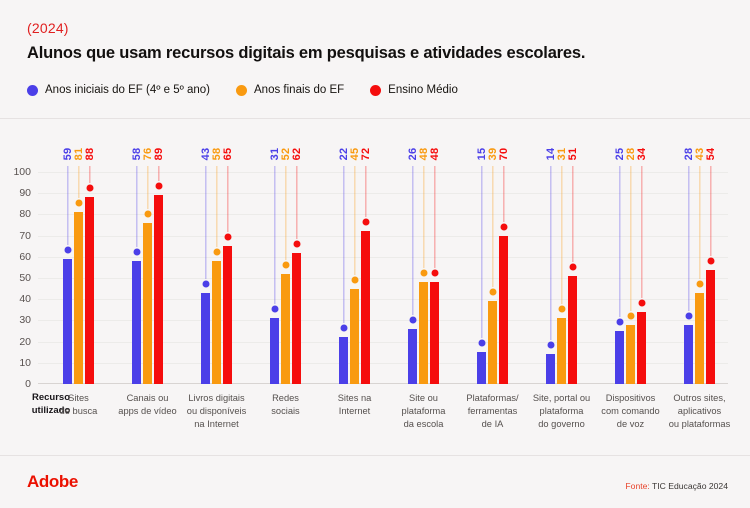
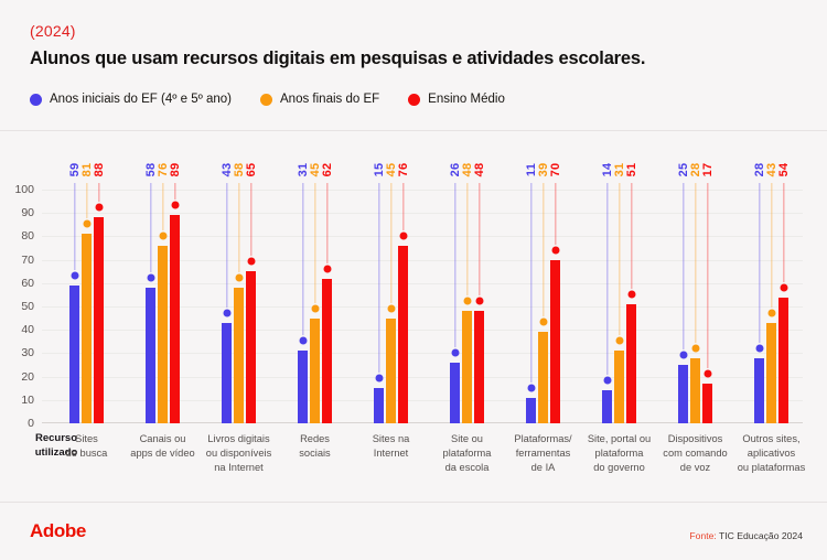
Anos finais do EF/Redes sociais: 52 -> 45
Anos iniciais do EF (4º e 5º ano)/Sites na Internet: 22 -> 15
Ensino Médio/Sites na Internet: 72 -> 76
Anos iniciais do EF (4º e 5º ano)/Plataformas/ ferramentas de IA: 15 -> 11
Ensino Médio/Dispositivos com comando de voz: 34 -> 17
